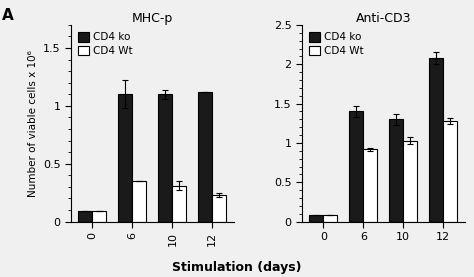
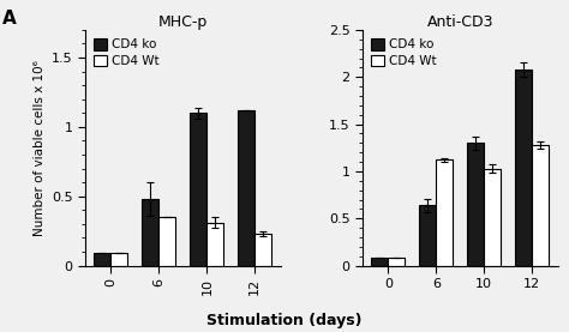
MHC-p/CD4 ko/6: 1.10 -> 0.48
Anti-CD3/CD4 ko/6: 1.40 -> 0.64
Anti-CD3/CD4 Wt/6: 0.92 -> 1.12
